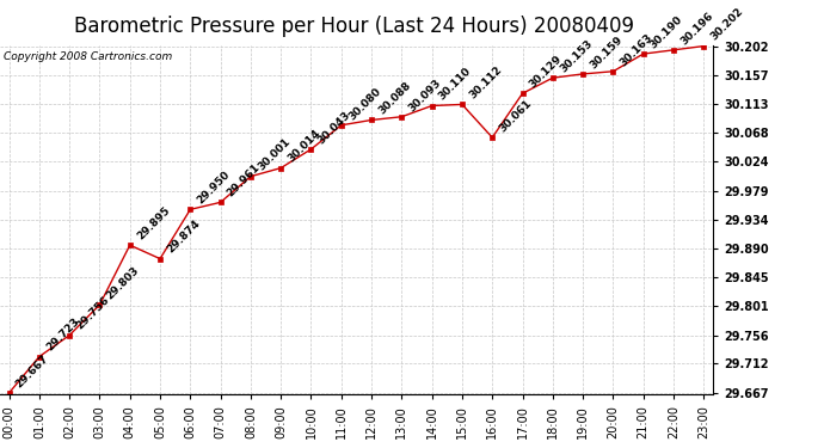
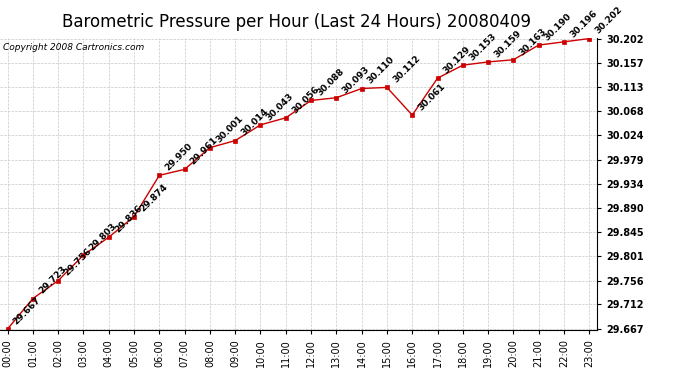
04:00: 29.895 -> 29.836
11:00: 30.080 -> 30.056
